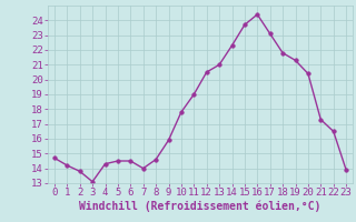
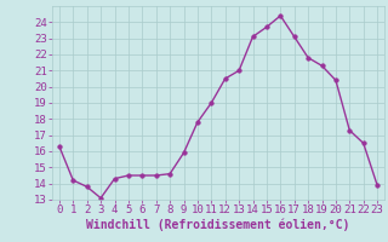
0: 14.7 -> 16.3
7: 14.0 -> 14.5
14: 22.3 -> 23.1
